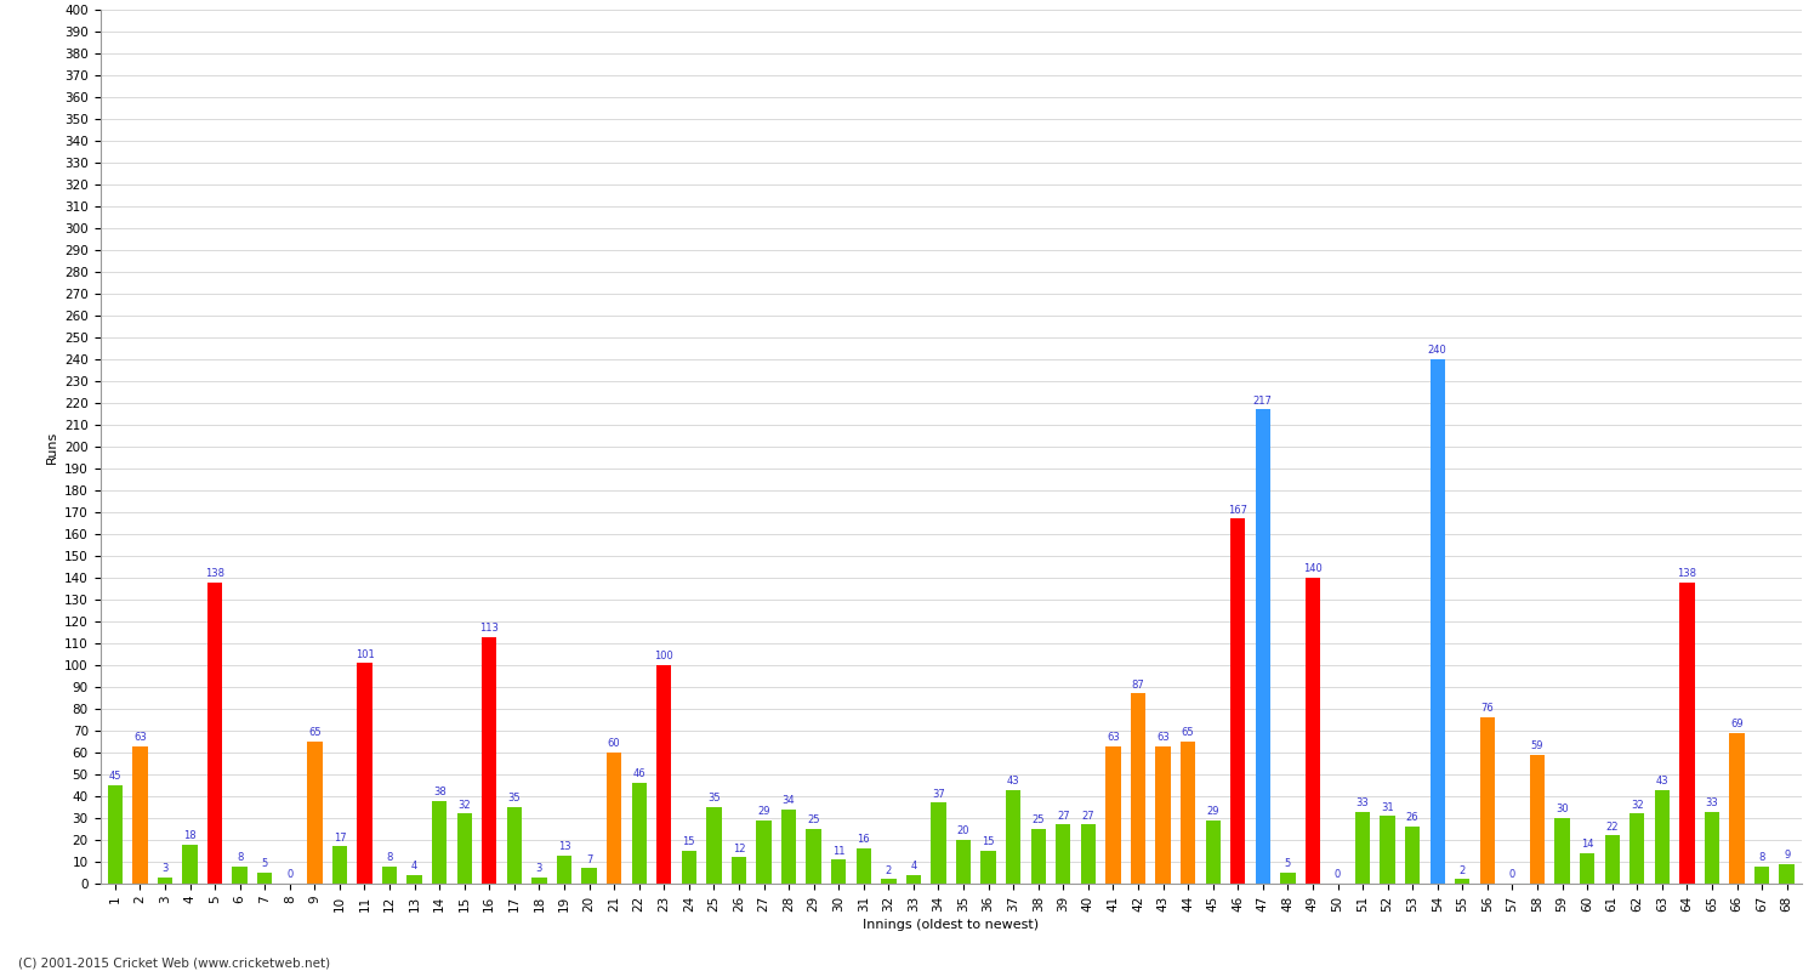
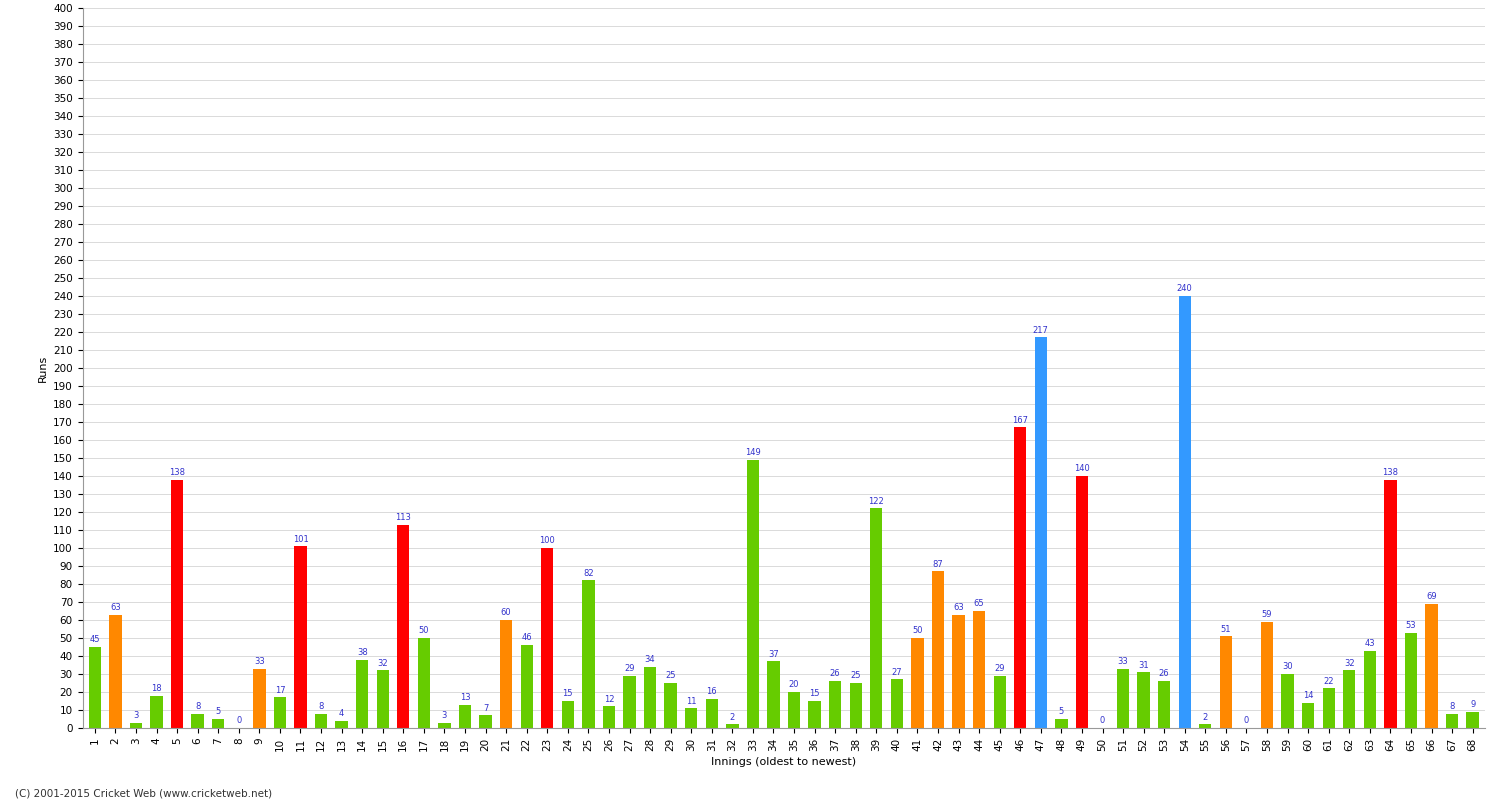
9: 65 -> 33
17: 35 -> 50
25: 35 -> 82
33: 4 -> 149
37: 43 -> 26
39: 27 -> 122
41: 63 -> 50
56: 76 -> 51
65: 33 -> 53
